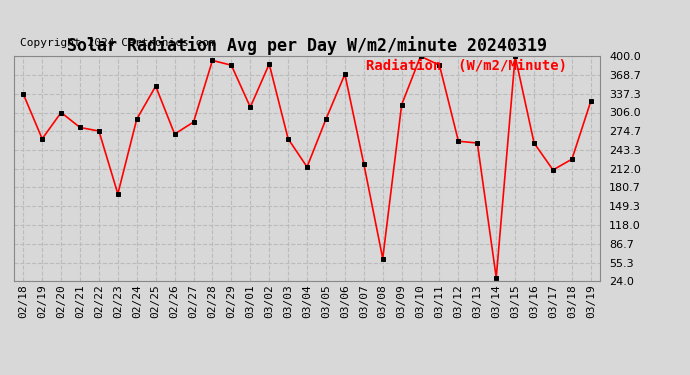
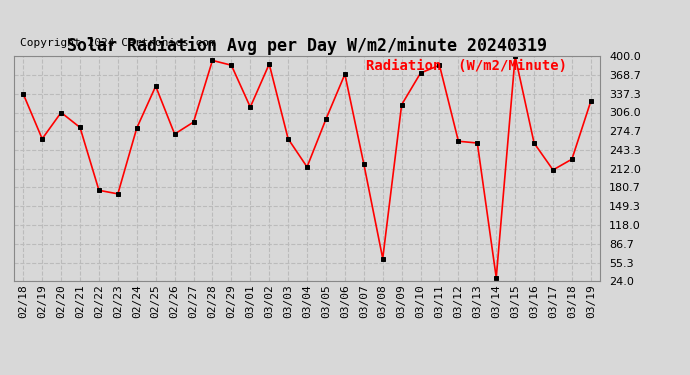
02/22: 275 -> 176
02/24: 295 -> 280
03/10: 400 -> 372
